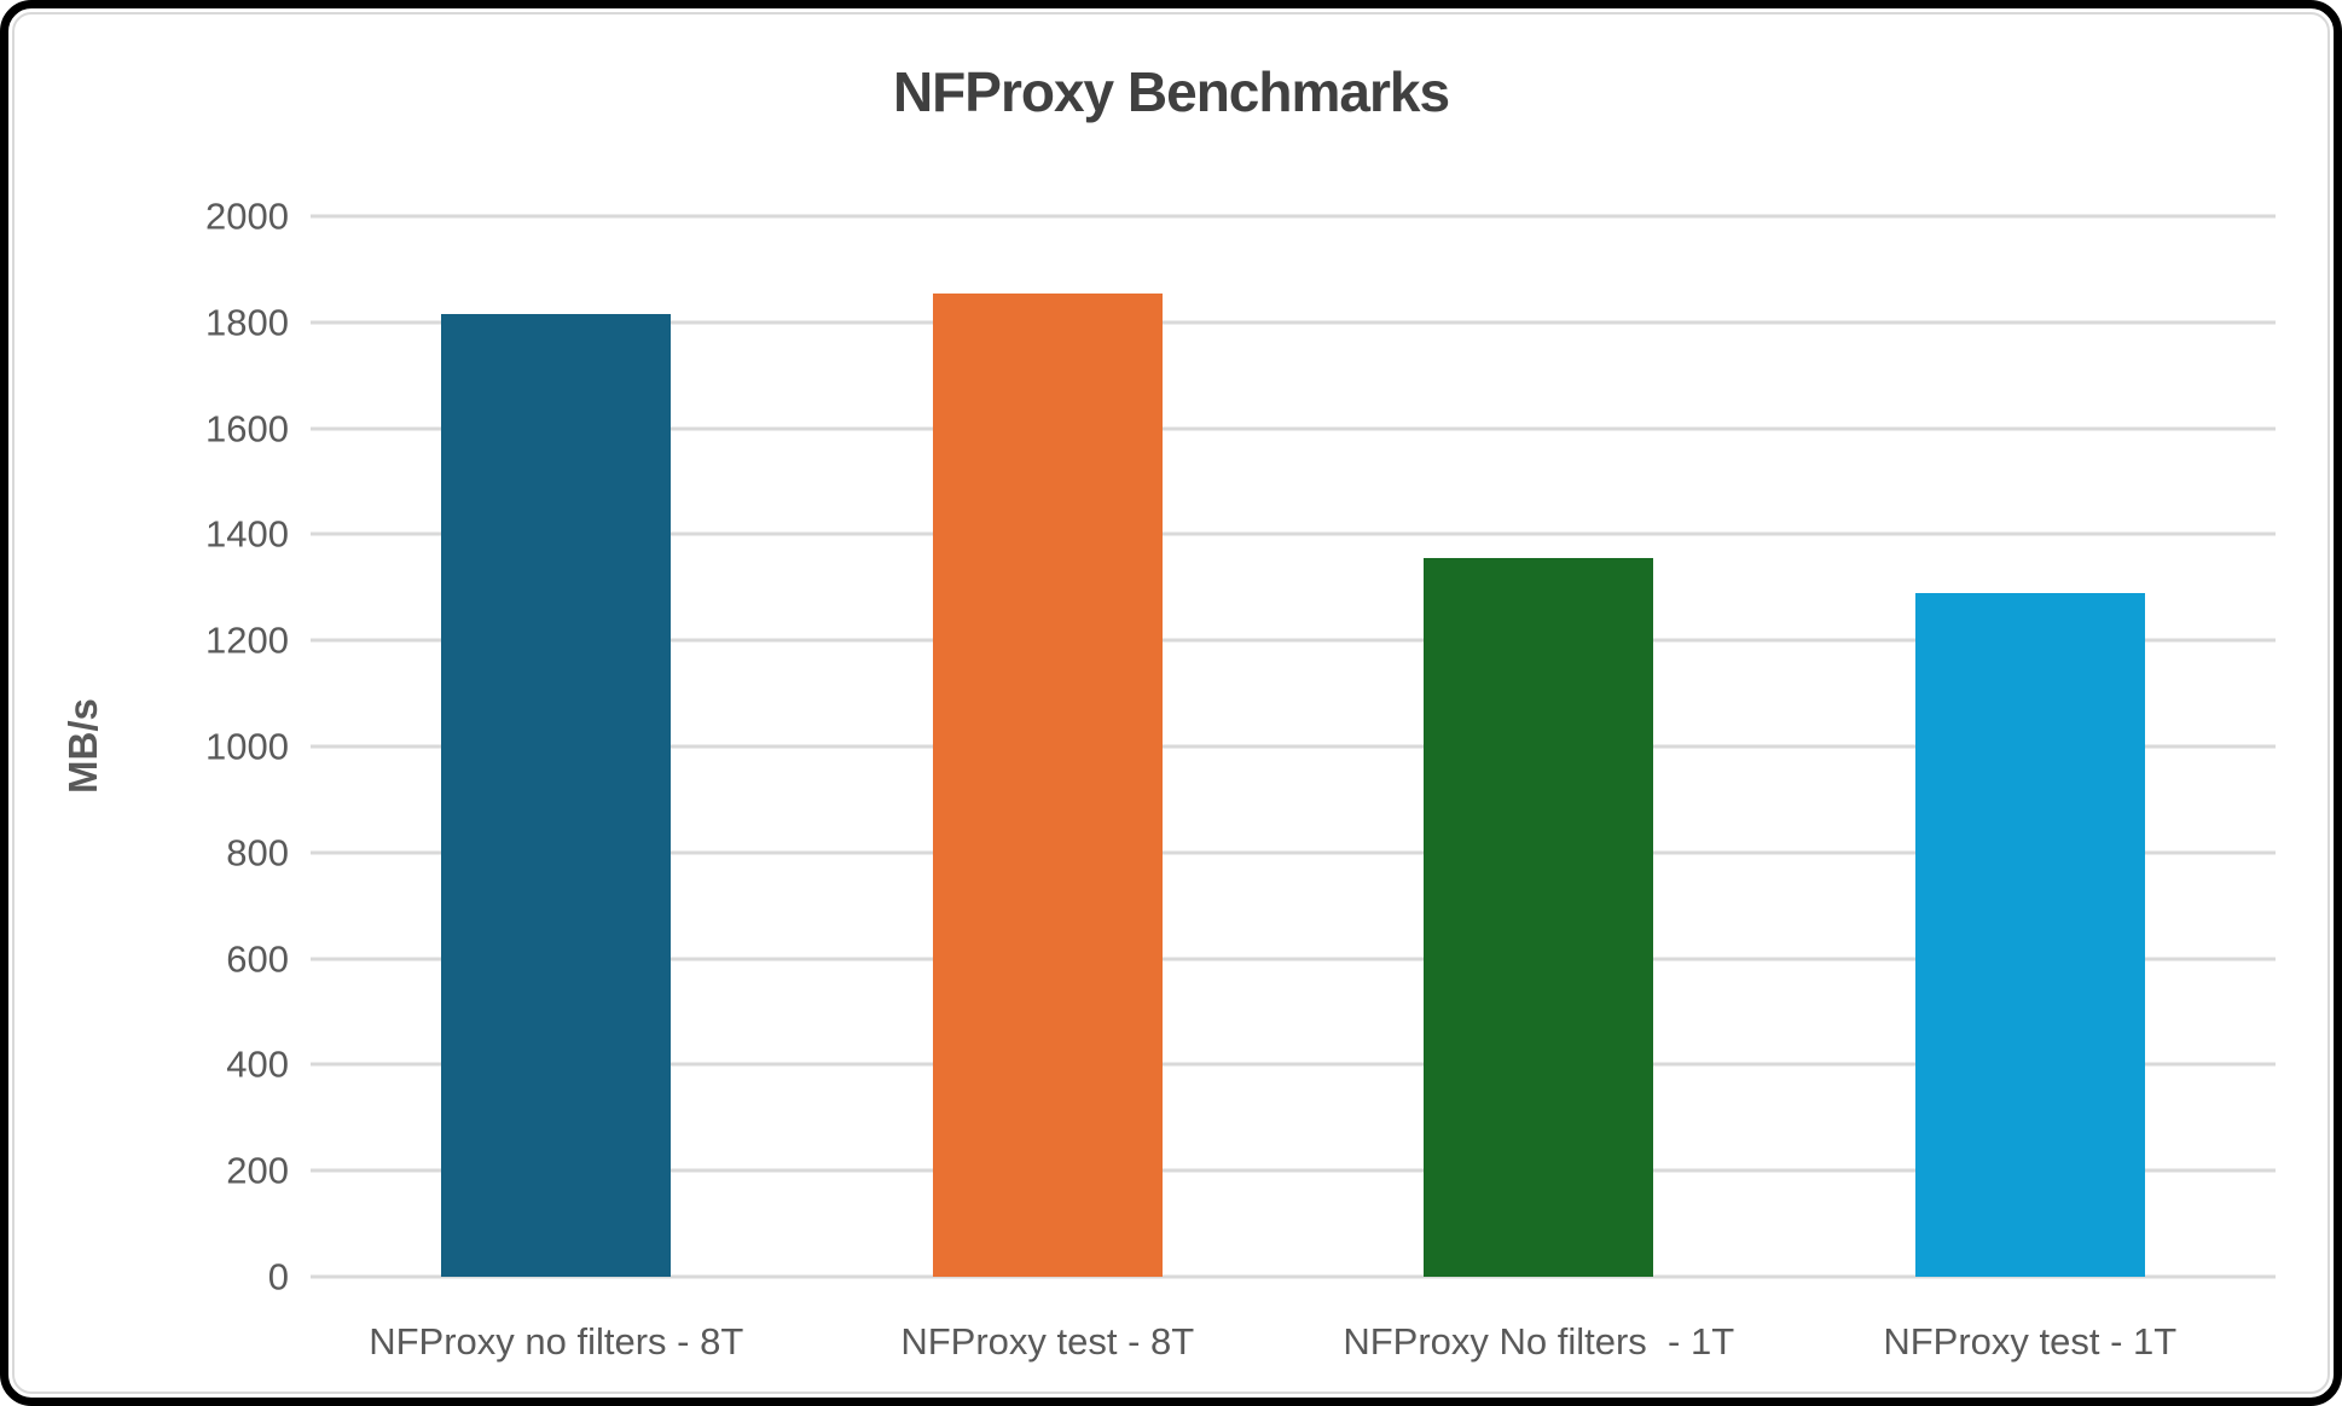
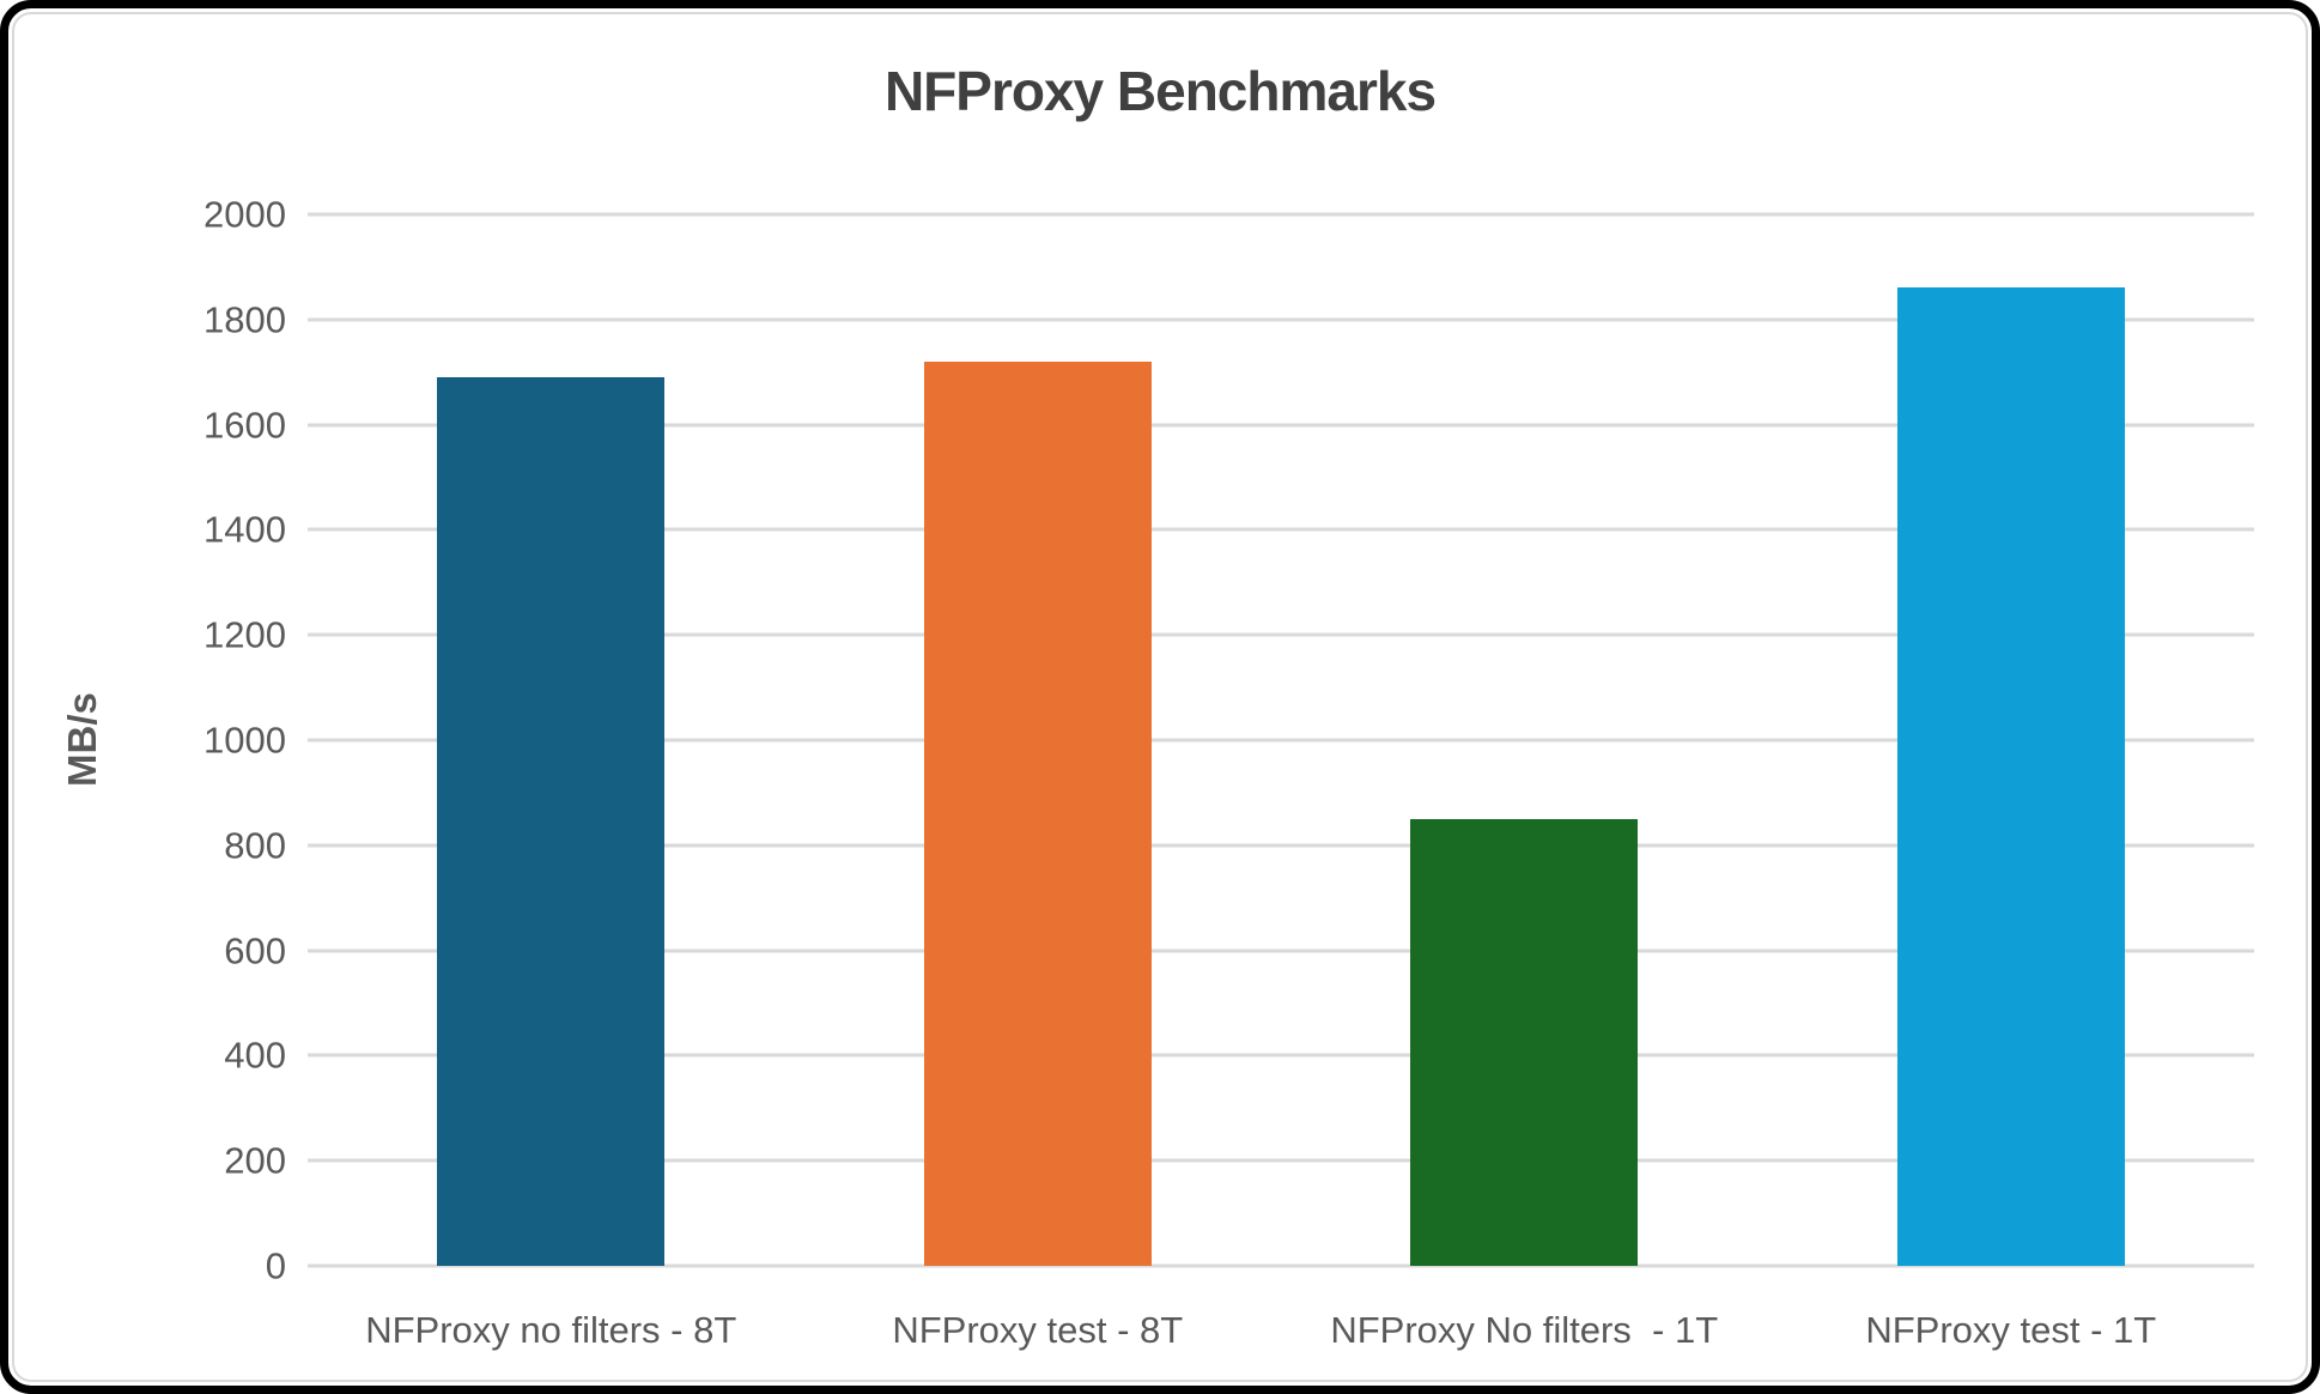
NFProxy no filters - 8T: 1820 -> 1690
NFProxy test - 8T: 1860 -> 1720
NFProxy No filters - 1T: 1360 -> 850
NFProxy test - 1T: 1290 -> 1860
